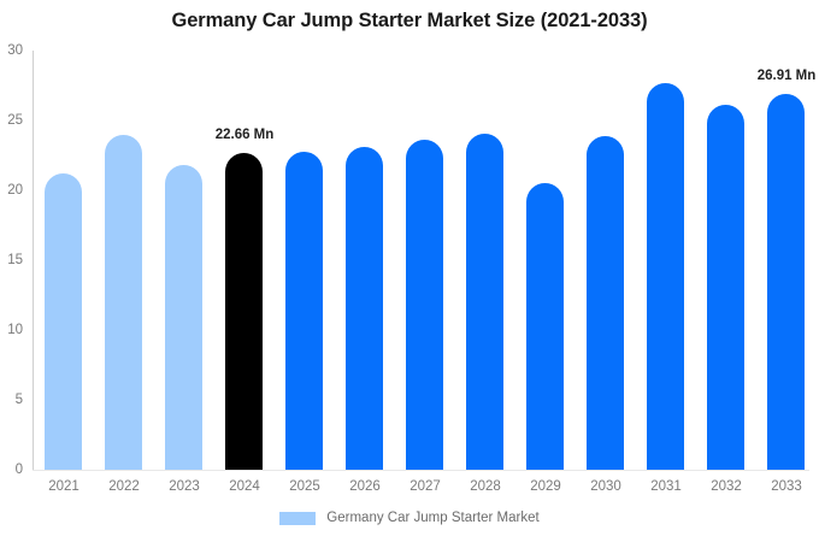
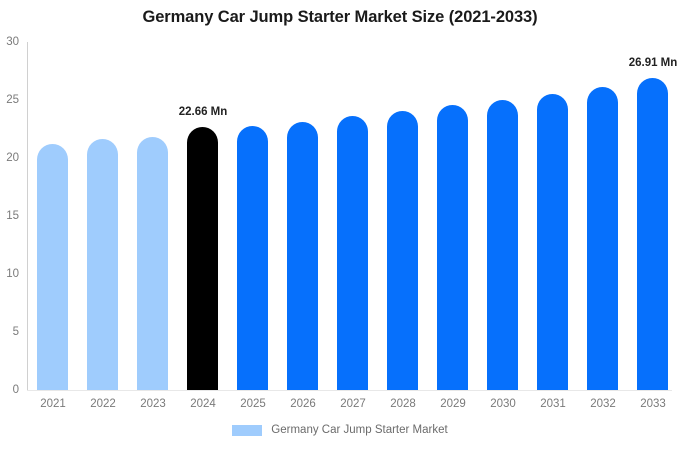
2022: 24.0 -> 21.6
2029: 20.5 -> 24.6
2030: 23.9 -> 25.0
2031: 27.7 -> 25.5
